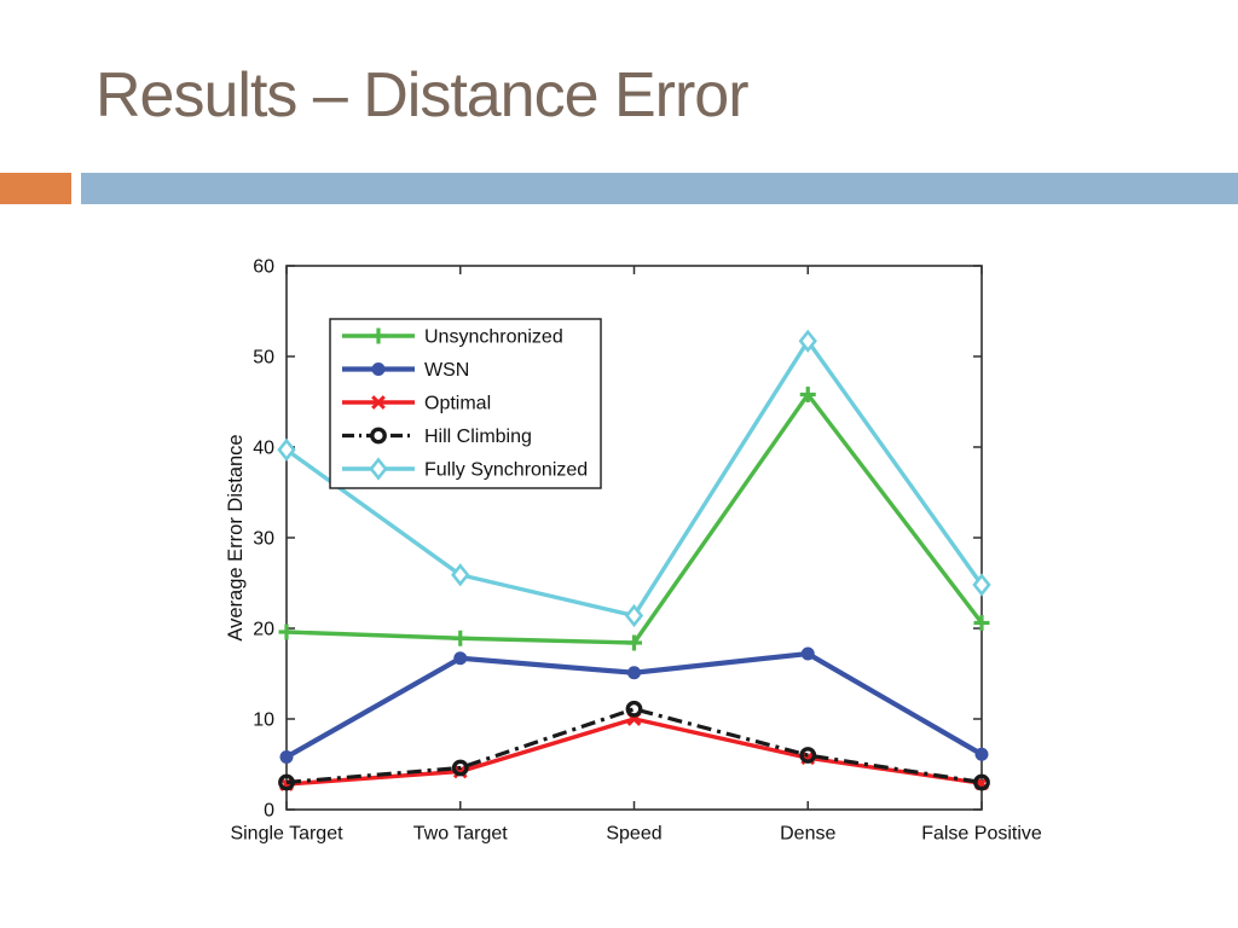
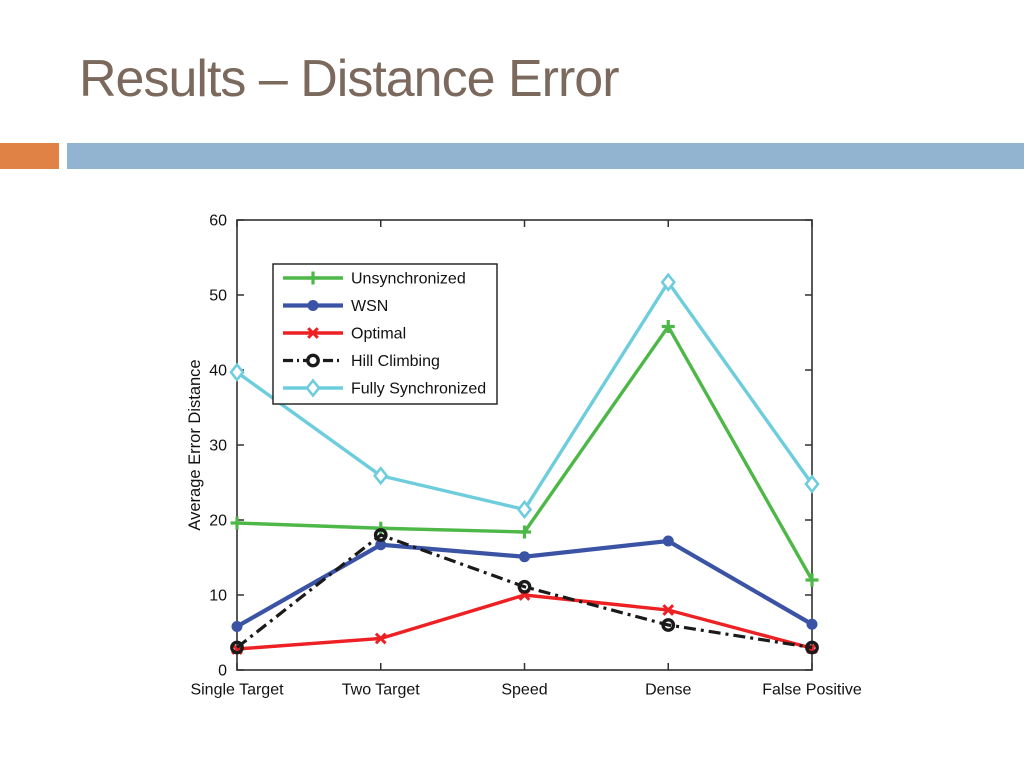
Hill Climbing/Two Target: 5 -> 18
Optimal/Dense: 6 -> 8
Unsynchronized/False Positive: 21 -> 12
